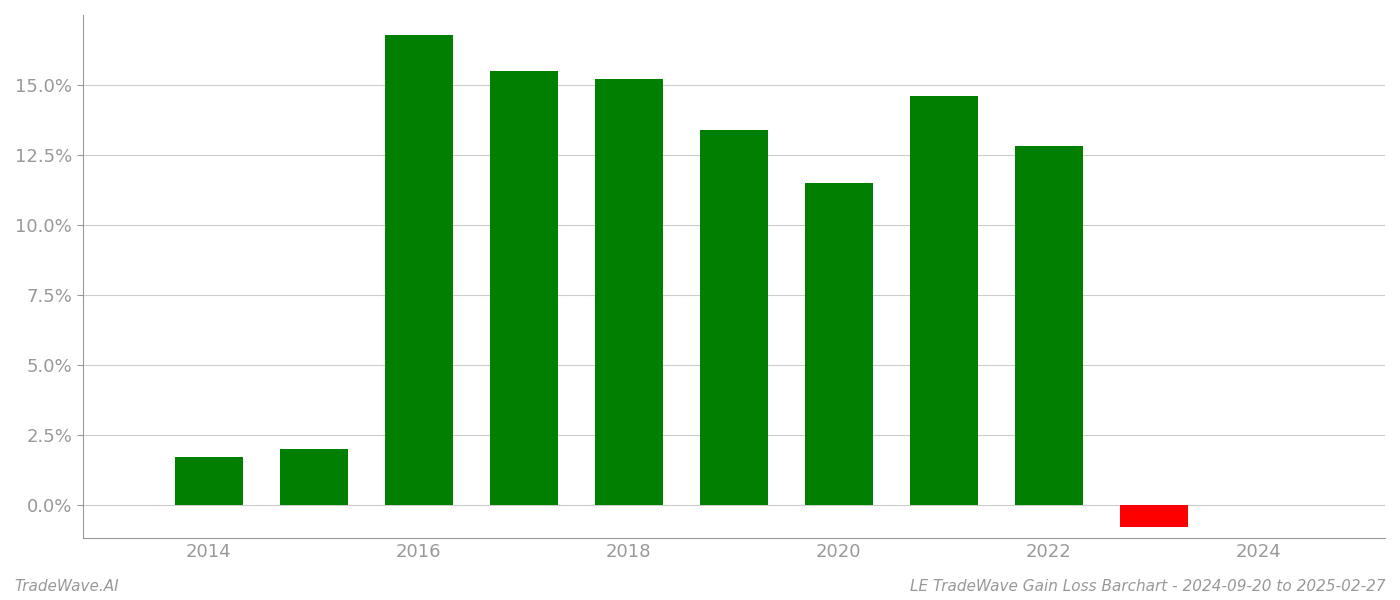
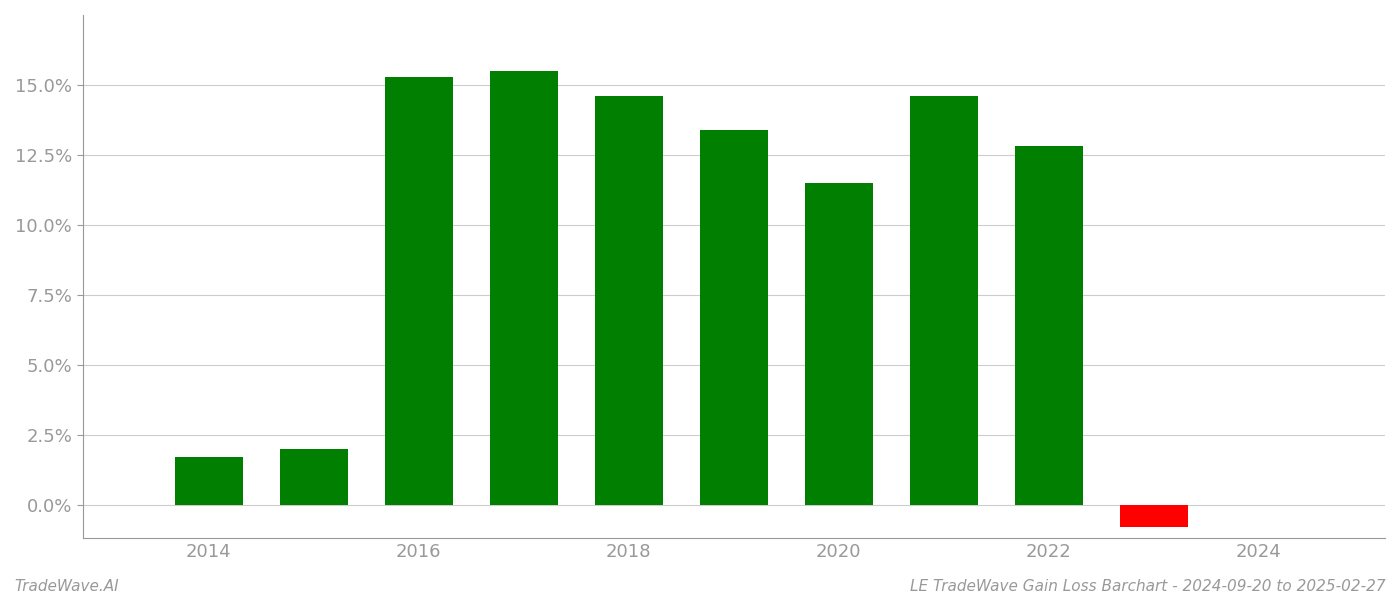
2016: 16.8% -> 15.3%
2018: 15.2% -> 14.6%
